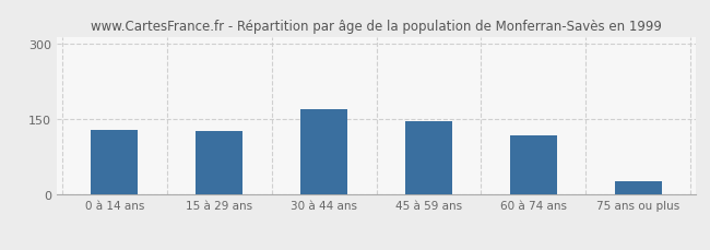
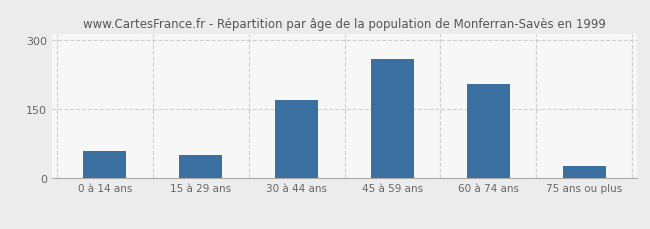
0 à 14 ans: 130 -> 60
15 à 29 ans: 127 -> 50
45 à 59 ans: 146 -> 260
60 à 74 ans: 119 -> 205
